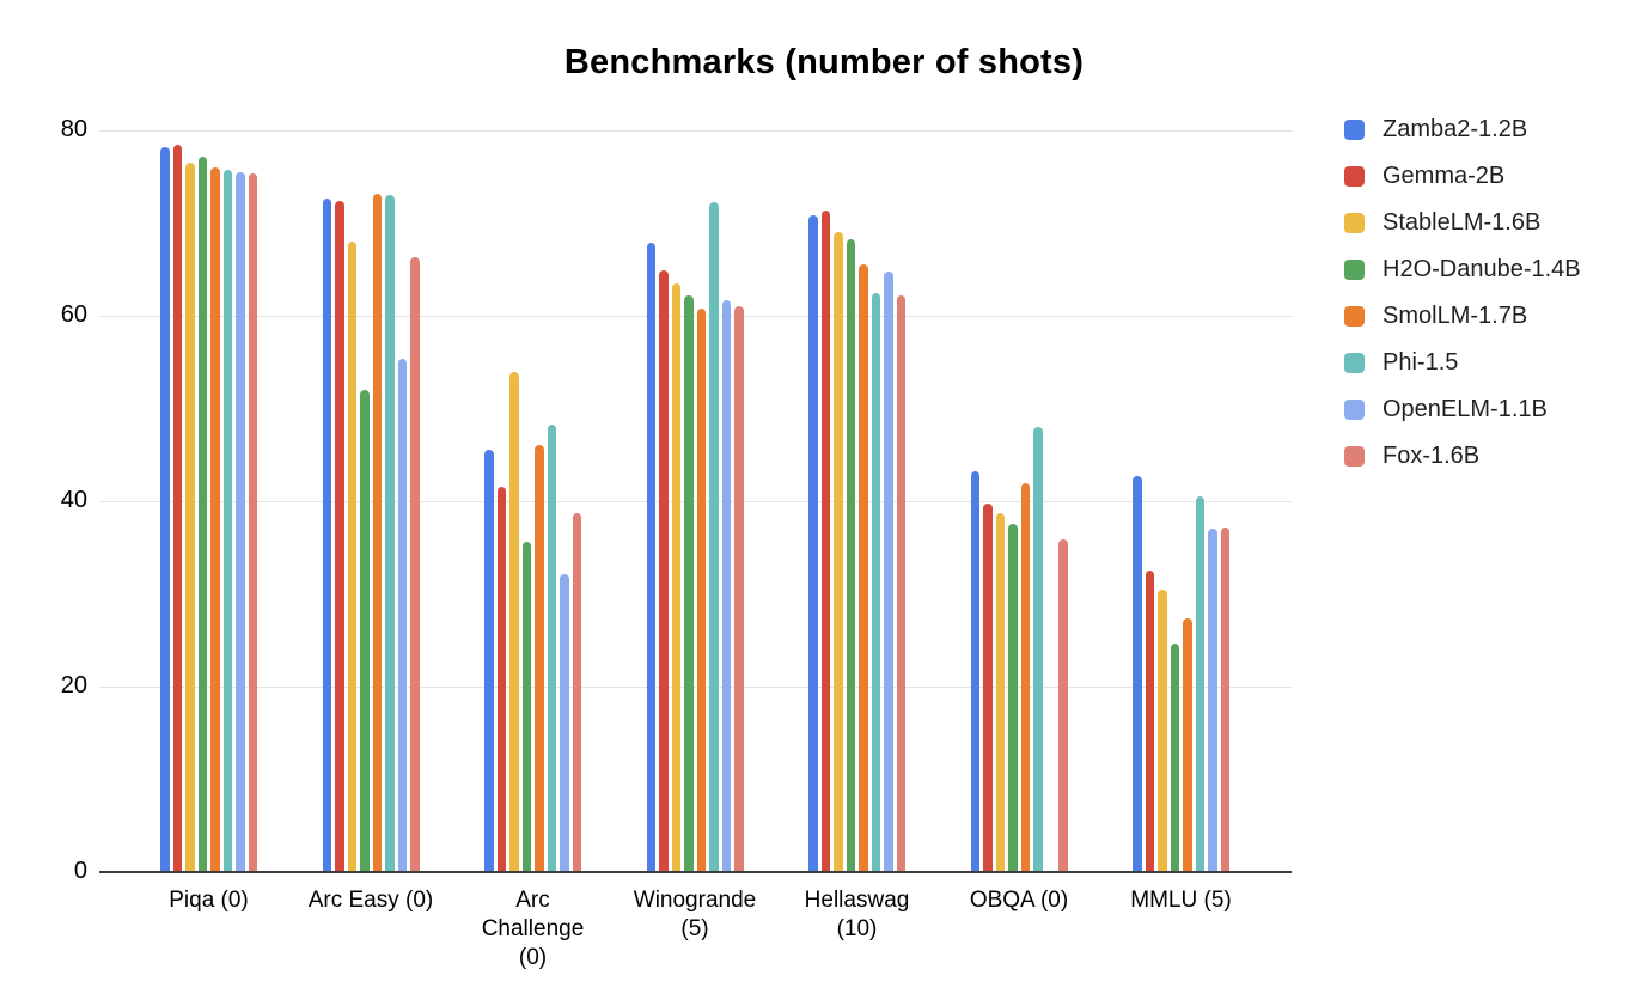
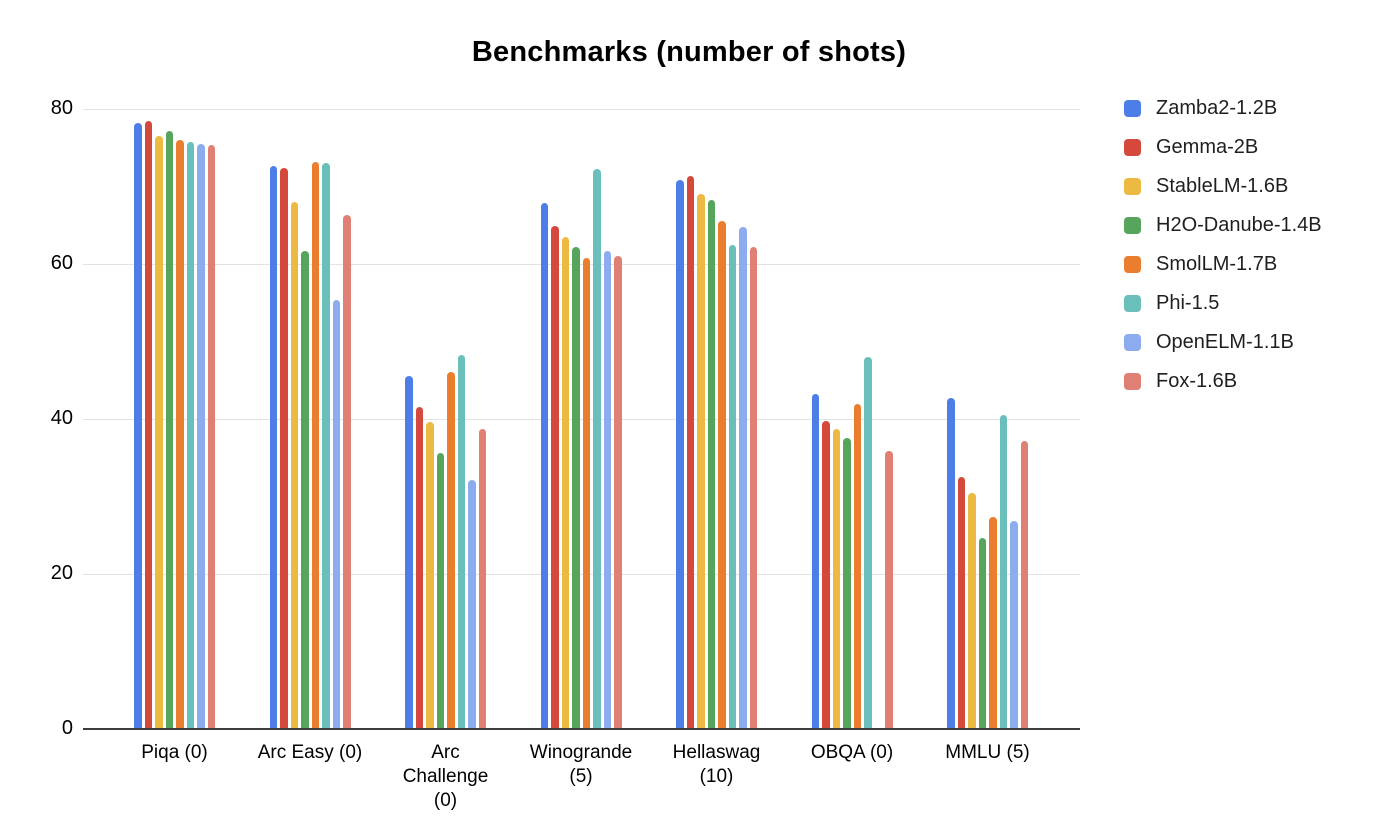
H2O-Danube-1.4B/Arc Easy (0): 52 -> 62
StableLM-1.6B/Arc Challenge (0): 54 -> 40
OpenELM-1.1B/MMLU (5): 37 -> 27
